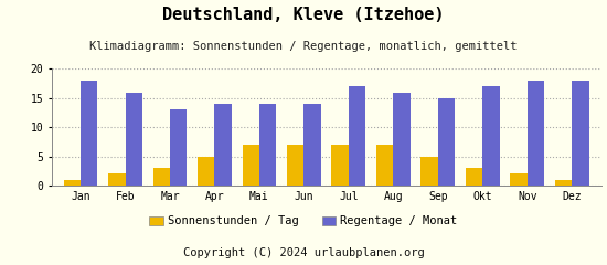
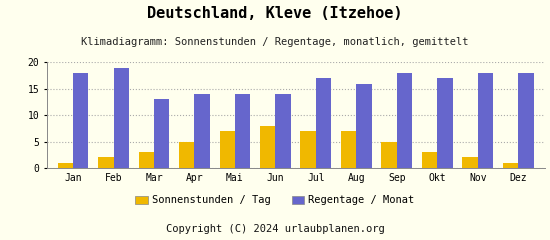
Regentage / Monat/Feb: 16 -> 19
Sonnenstunden / Tag/Jun: 7 -> 8
Regentage / Monat/Sep: 15 -> 18
